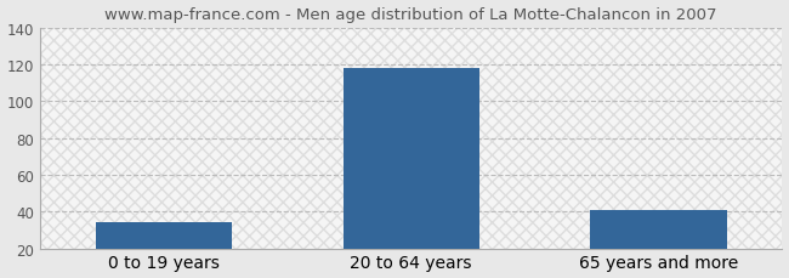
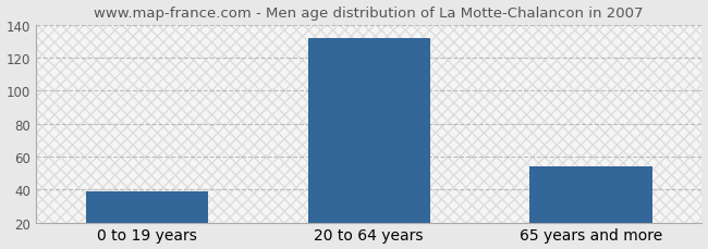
0 to 19 years: 34 -> 39
20 to 64 years: 118 -> 132
65 years and more: 41 -> 54
